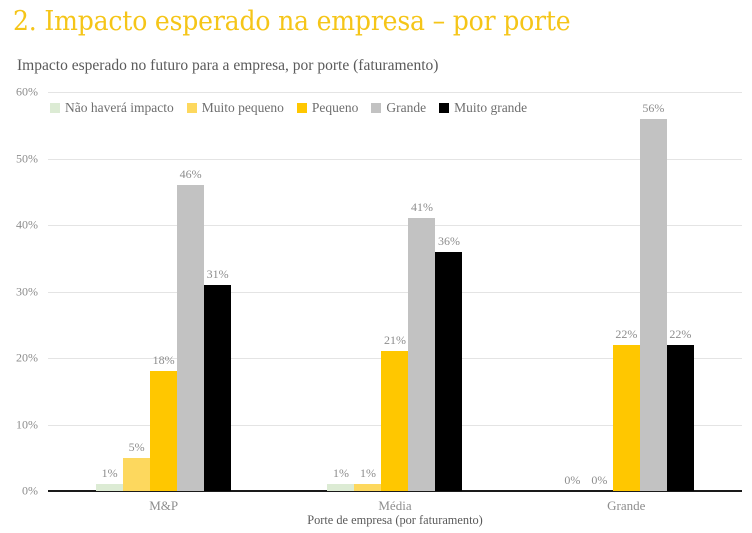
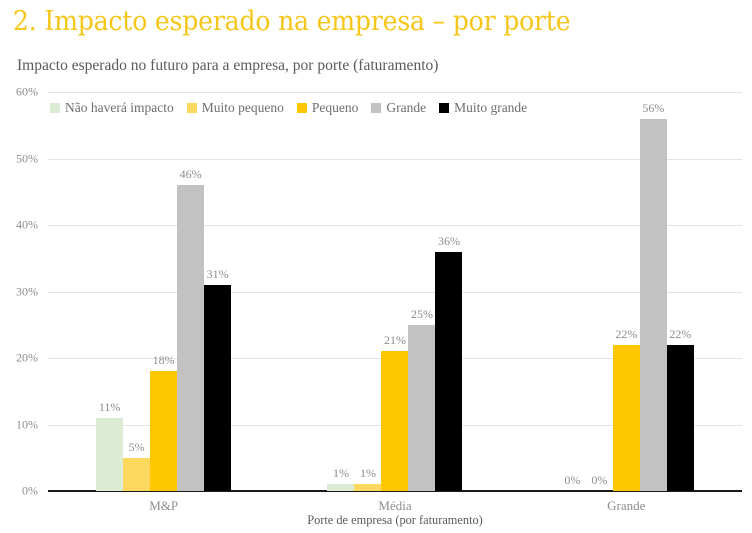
Não haverá impacto/M&P: 1% -> 11%
Grande/Média: 41% -> 25%
